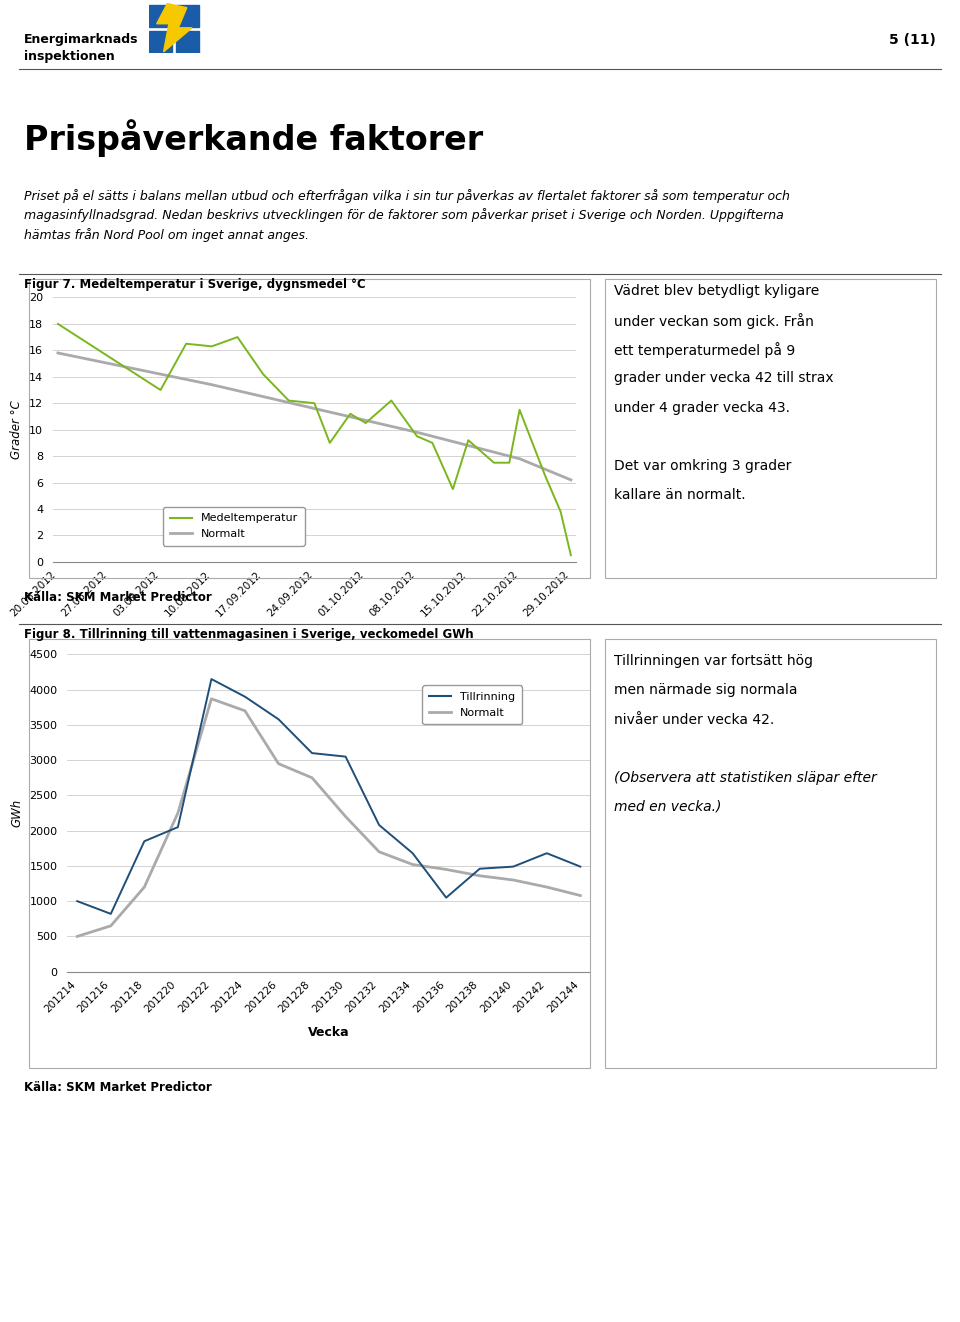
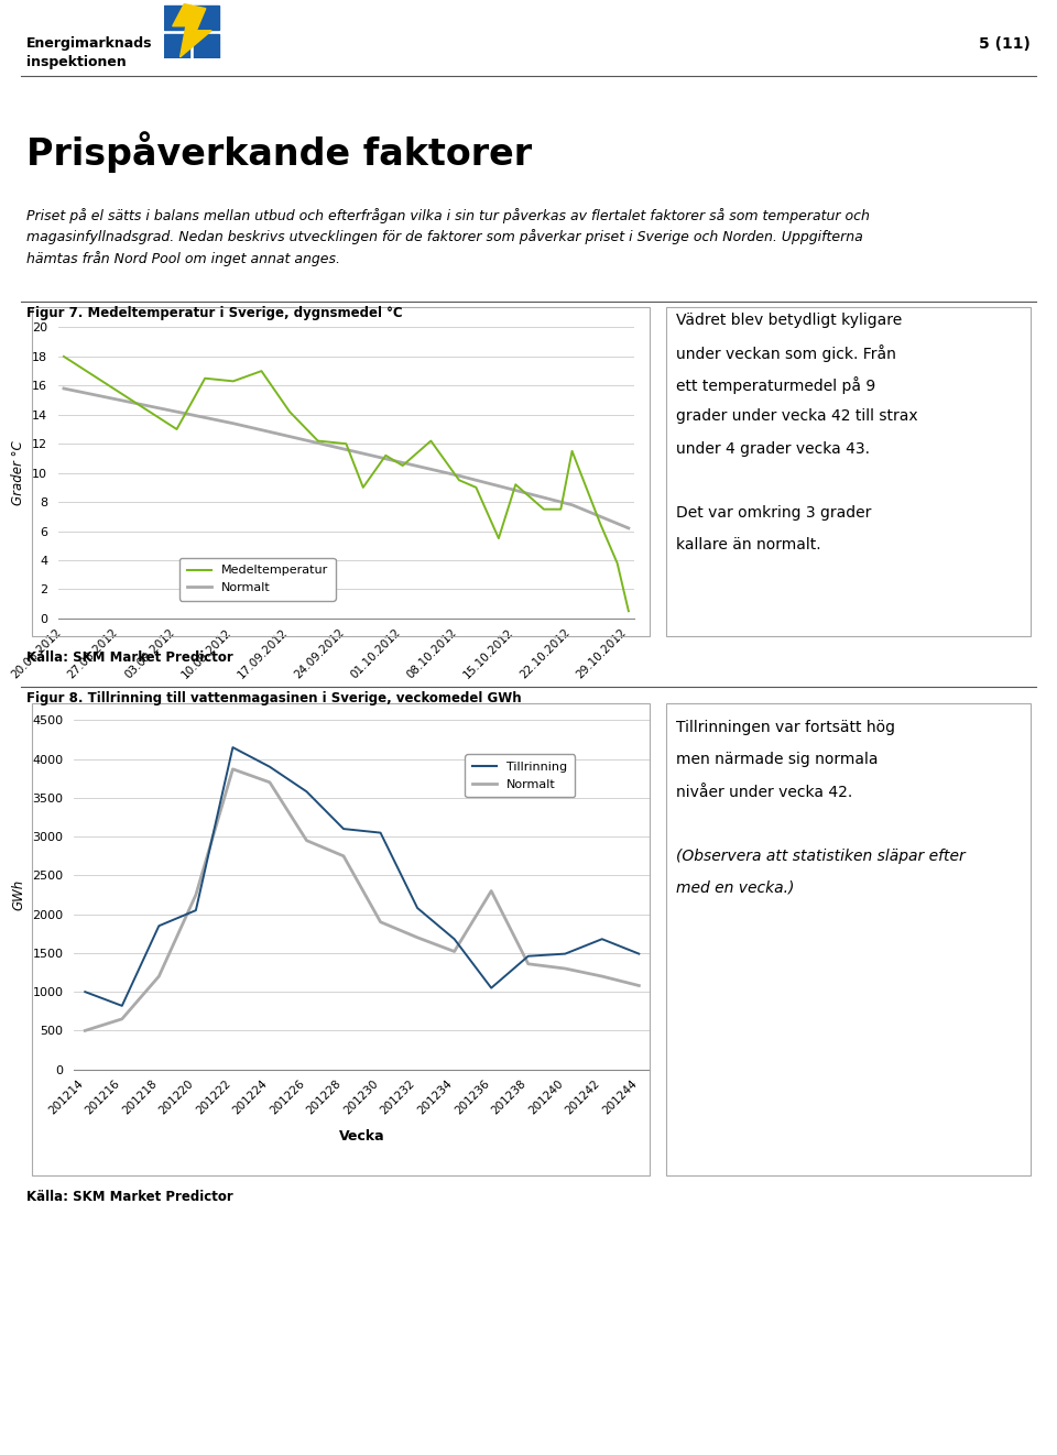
Normalt/201230: 2200 -> 1900
Normalt/201236: 1450 -> 2300
